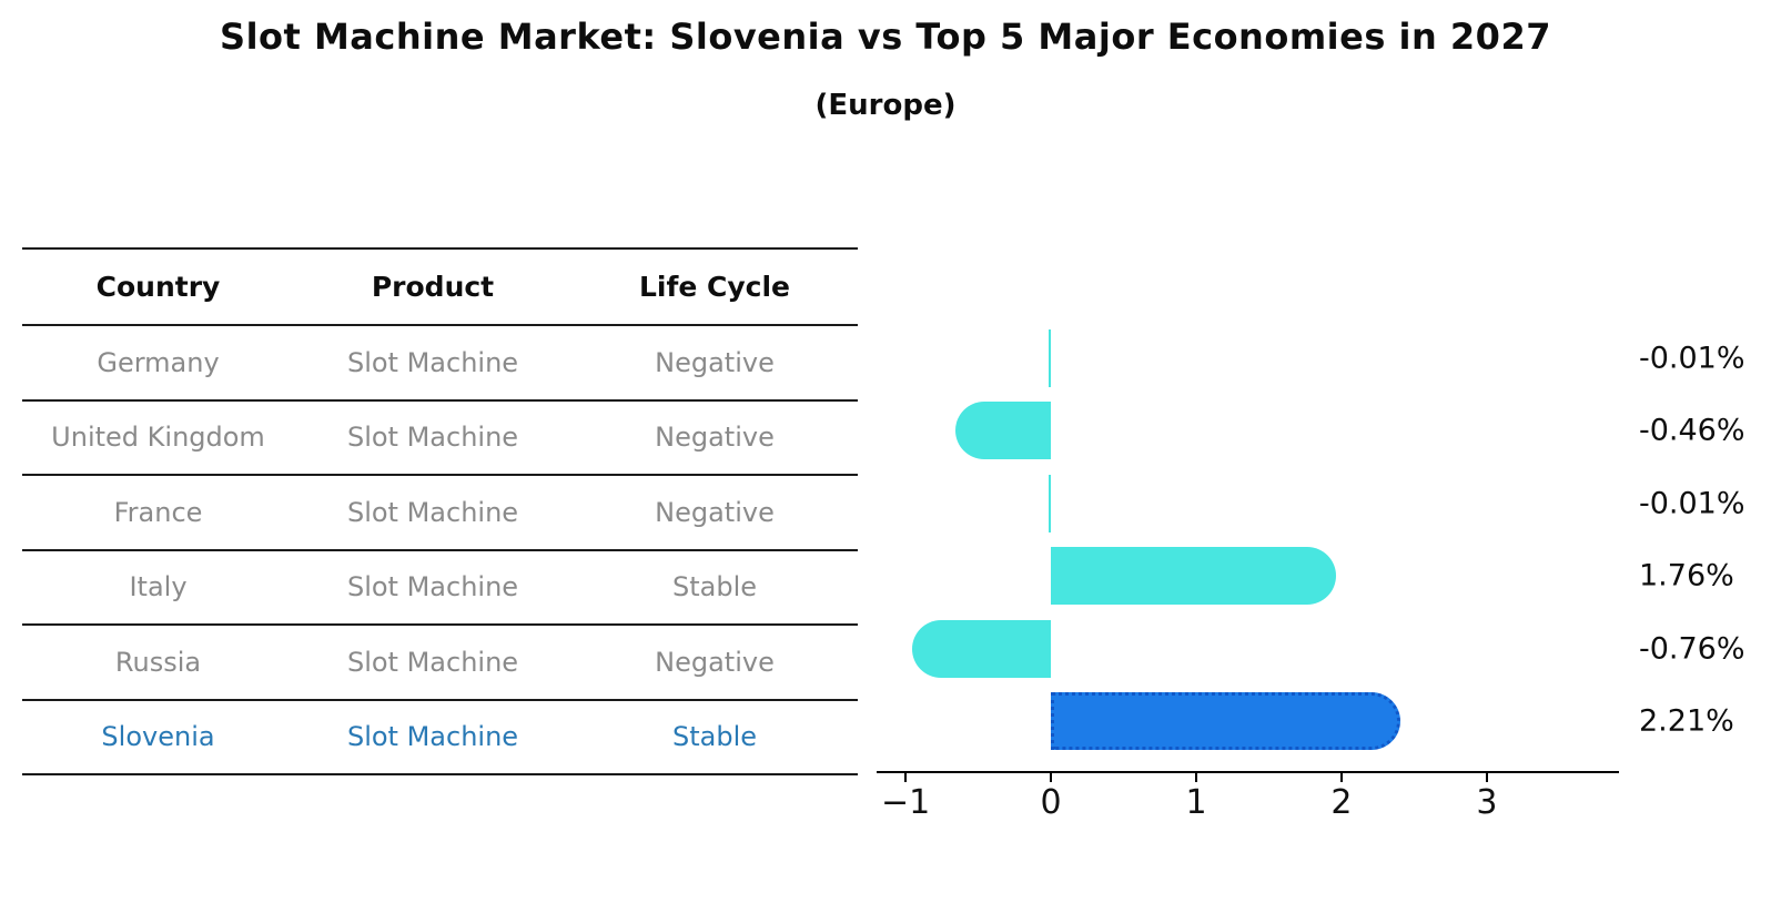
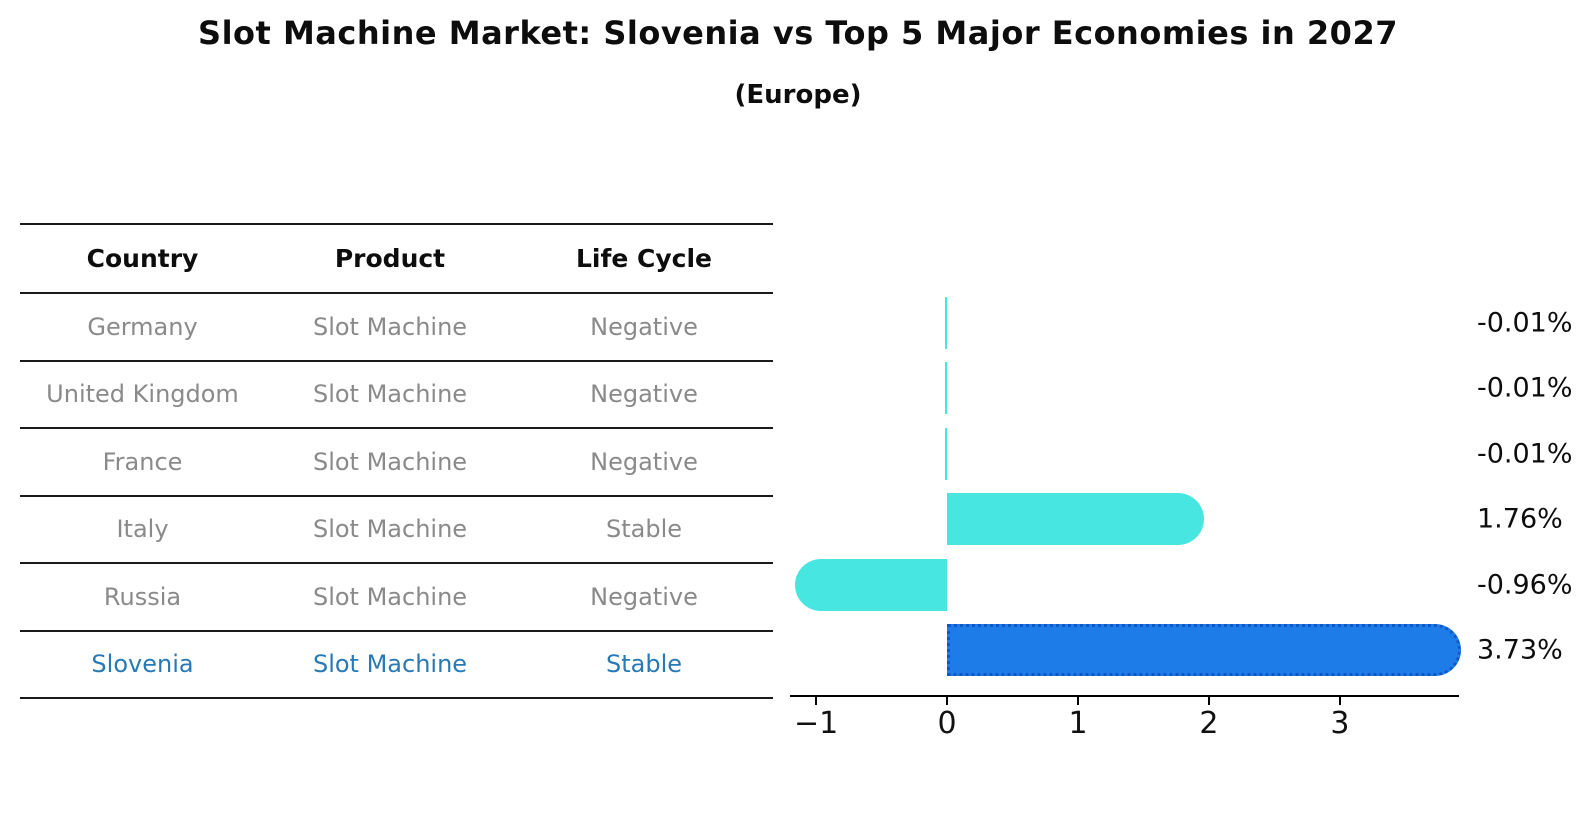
United Kingdom: -0.46% -> -0.01%
Russia: -0.76% -> -0.96%
Slovenia: 2.21% -> 3.73%
